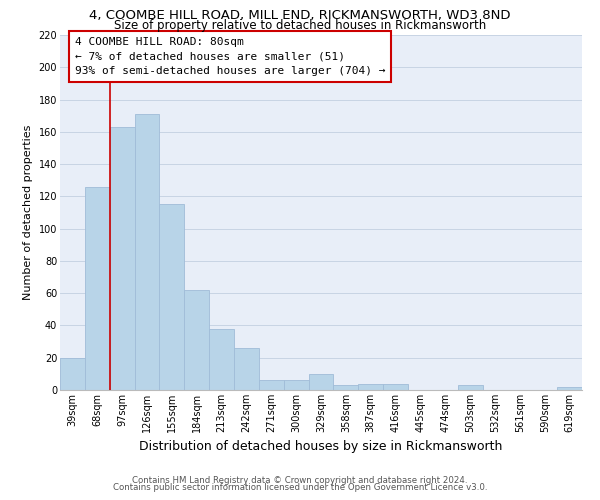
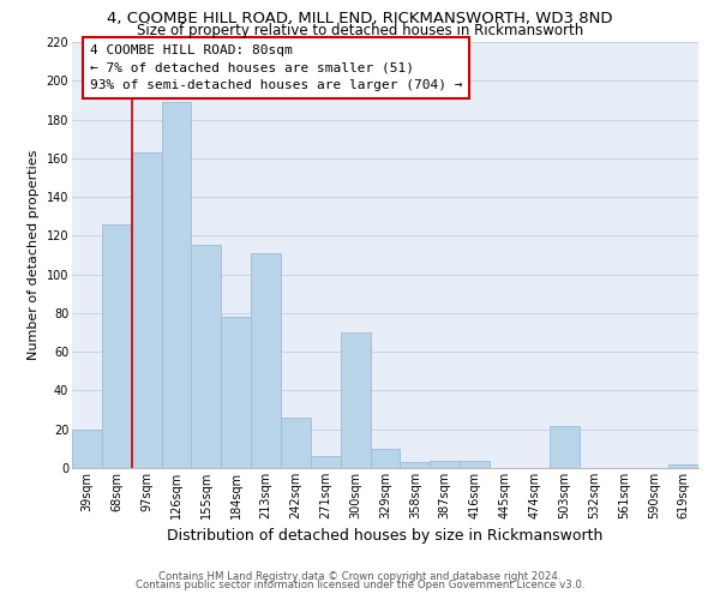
126sqm: 171 -> 189
184sqm: 62 -> 78
213sqm: 38 -> 111
300sqm: 6 -> 70
503sqm: 3 -> 22
